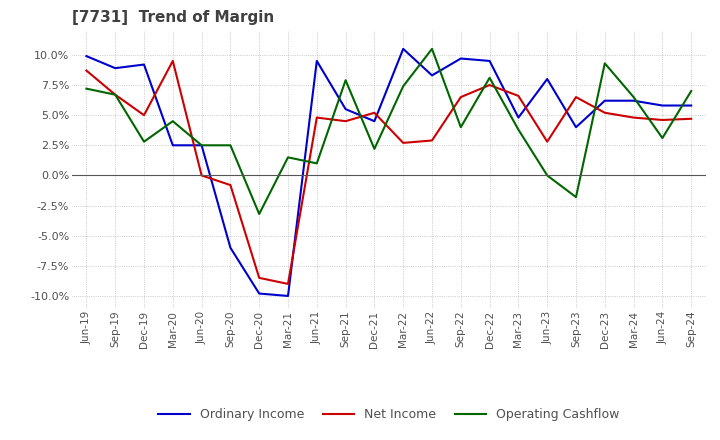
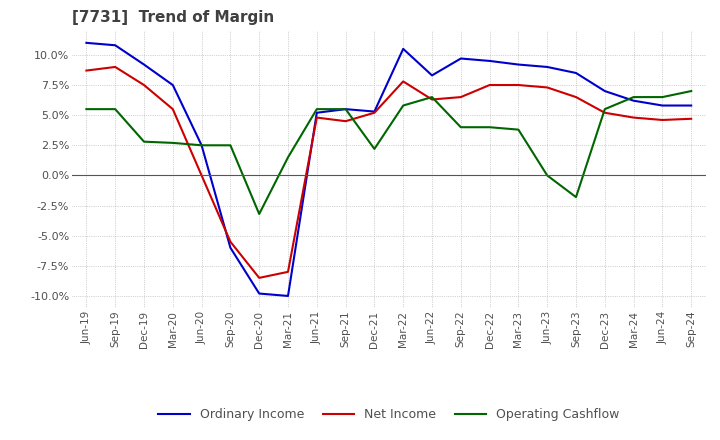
Ordinary Income/Jun-19: 9.9% -> 11.0%
Operating Cashflow/Jun-19: 7.2% -> 5.5%
Ordinary Income/Sep-19: 8.9% -> 10.8%
Net Income/Sep-19: 6.7% -> 9.0%
Operating Cashflow/Sep-19: 6.7% -> 5.5%
Net Income/Dec-19: 5.0% -> 7.5%
Ordinary Income/Mar-20: 2.5% -> 7.5%
Net Income/Mar-20: 9.5% -> 5.5%
Operating Cashflow/Mar-20: 4.5% -> 2.7%
Net Income/Sep-20: -0.8% -> -5.5%
Net Income/Mar-21: -9.0% -> -8.0%
Ordinary Income/Jun-21: 9.5% -> 5.2%
Operating Cashflow/Jun-21: 1.0% -> 5.5%
Operating Cashflow/Sep-21: 7.9% -> 5.5%
Ordinary Income/Dec-21: 4.5% -> 5.3%
Net Income/Mar-22: 2.7% -> 7.8%
Operating Cashflow/Mar-22: 7.4% -> 5.8%
Net Income/Jun-22: 2.9% -> 6.3%
Operating Cashflow/Jun-22: 10.5% -> 6.5%
Operating Cashflow/Dec-22: 8.1% -> 4.0%
Ordinary Income/Mar-23: 4.8% -> 9.2%
Net Income/Mar-23: 6.6% -> 7.5%
Ordinary Income/Jun-23: 8.0% -> 9.0%
Net Income/Jun-23: 2.8% -> 7.3%
Ordinary Income/Sep-23: 4.0% -> 8.5%
Ordinary Income/Dec-23: 6.2% -> 7.0%
Operating Cashflow/Dec-23: 9.3% -> 5.5%
Operating Cashflow/Jun-24: 3.1% -> 6.5%
